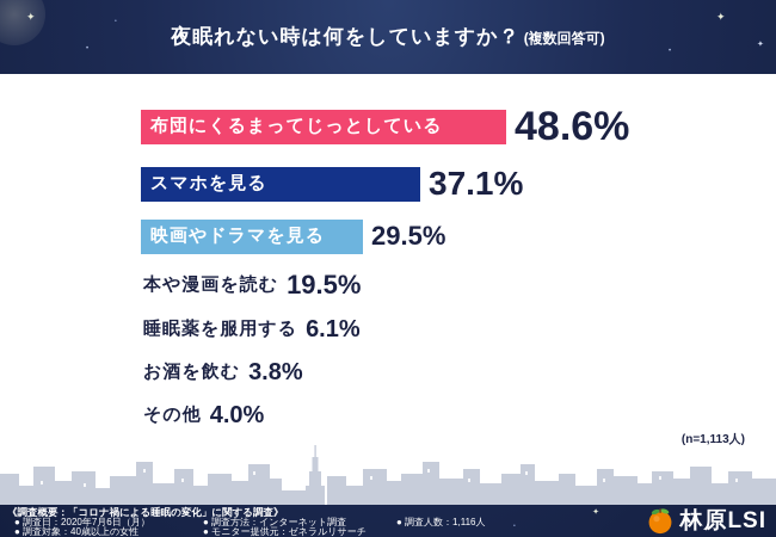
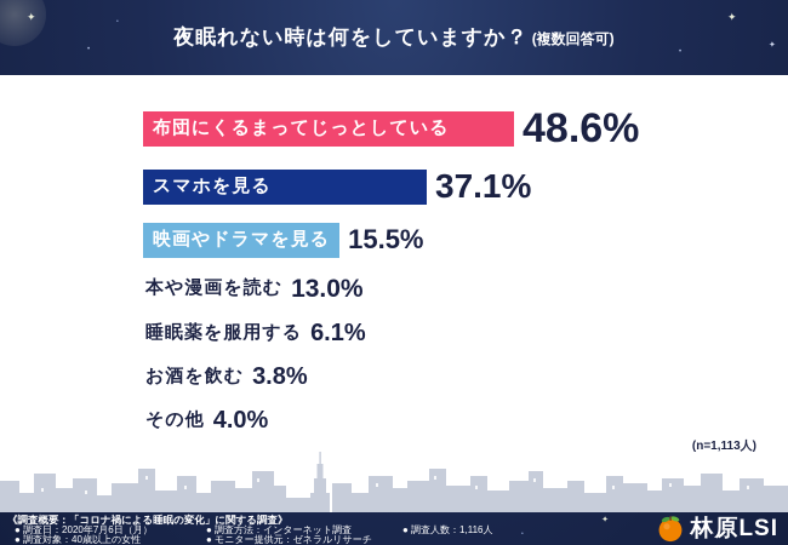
映画やドラマを見る: 29.5% -> 15.5%
本や漫画を読む: 19.5% -> 13.0%
